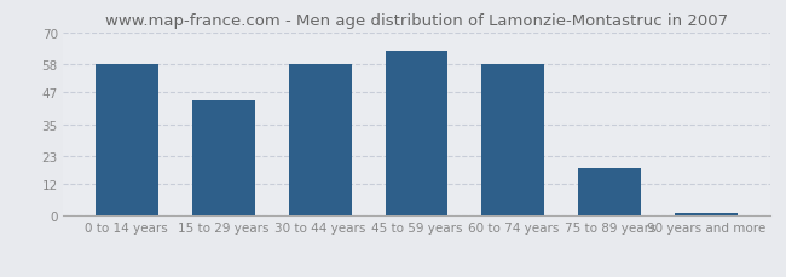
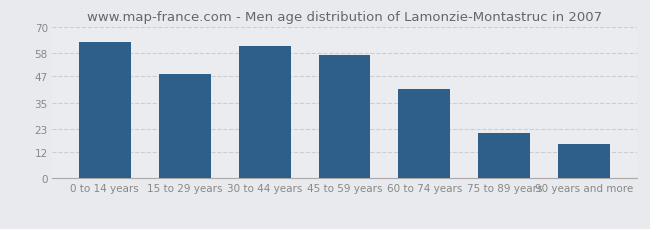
0 to 14 years: 58 -> 63
15 to 29 years: 44 -> 48
30 to 44 years: 58 -> 61
45 to 59 years: 63 -> 57
60 to 74 years: 58 -> 41
75 to 89 years: 18 -> 21
90 years and more: 1 -> 16
